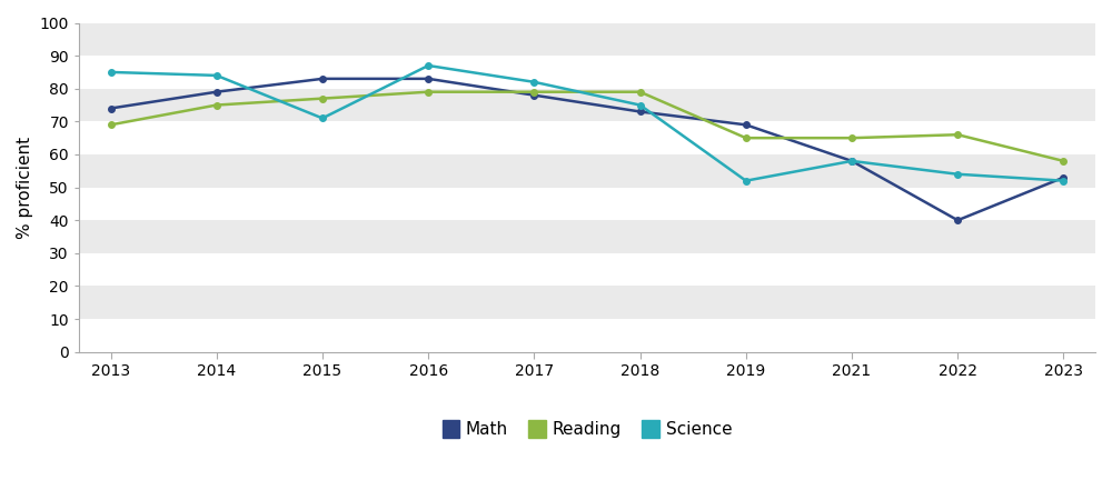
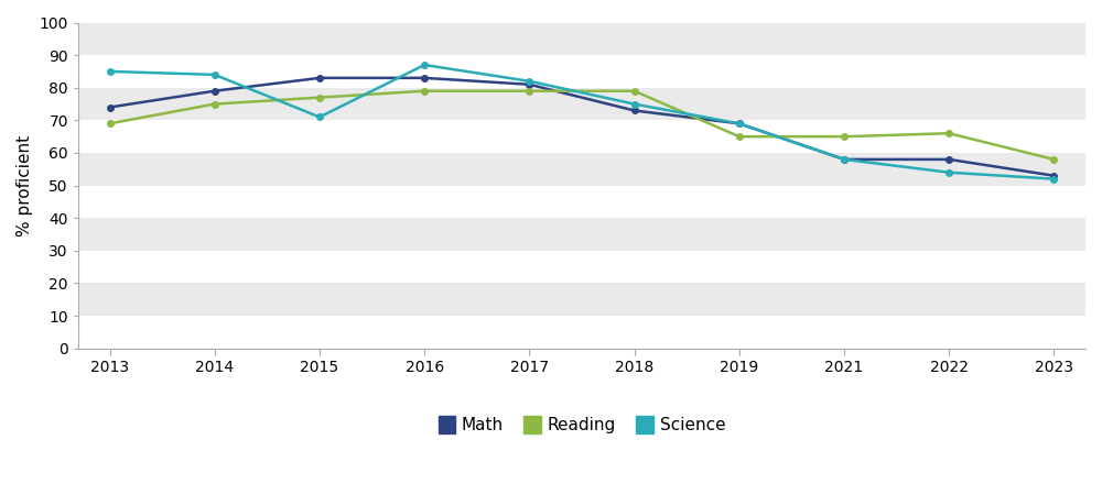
Math/2017: 78 -> 81
Science/2019: 52 -> 69
Math/2022: 40 -> 58
